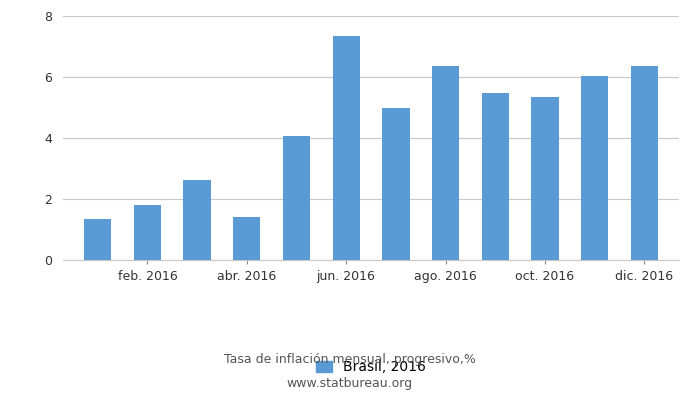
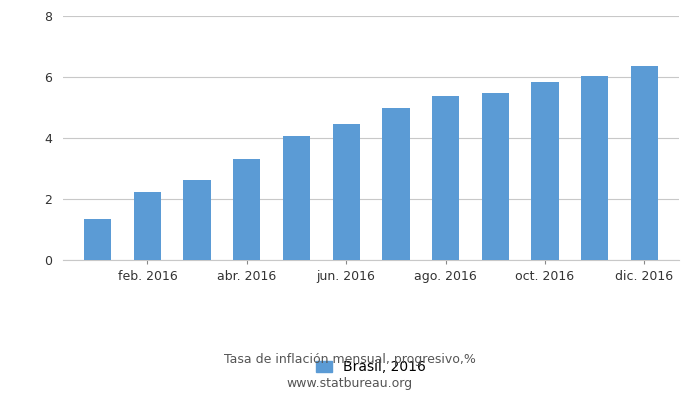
feb. 2016: 1.80 -> 2.22
abr. 2016: 1.40 -> 3.30
jun. 2016: 7.35 -> 4.46
ago. 2016: 6.35 -> 5.38
oct. 2016: 5.35 -> 5.84
